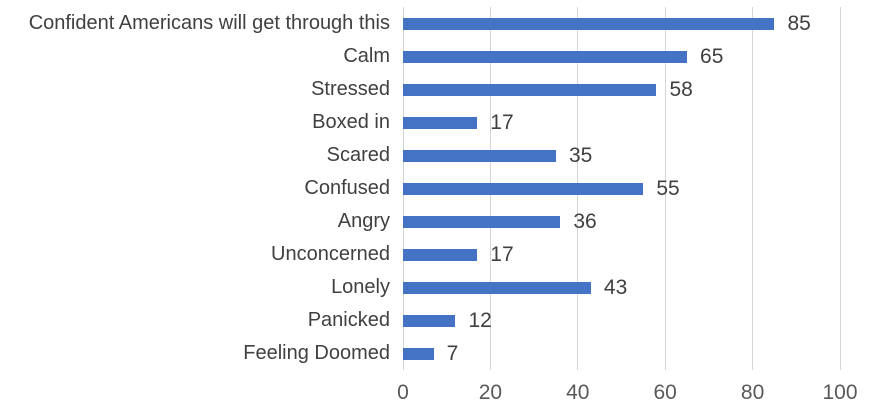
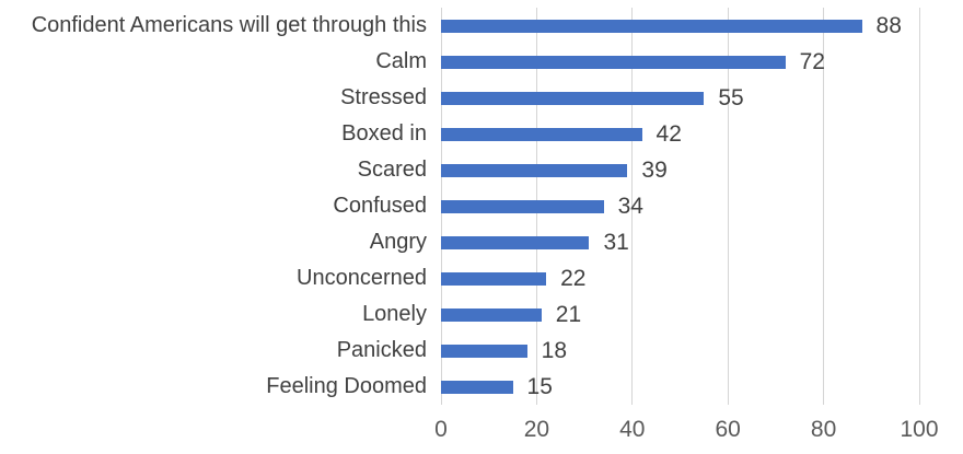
Confident Americans will get through this: 85 -> 88
Calm: 65 -> 72
Stressed: 58 -> 55
Boxed in: 17 -> 42
Scared: 35 -> 39
Confused: 55 -> 34
Angry: 36 -> 31
Unconcerned: 17 -> 22
Lonely: 43 -> 21
Panicked: 12 -> 18
Feeling Doomed: 7 -> 15
